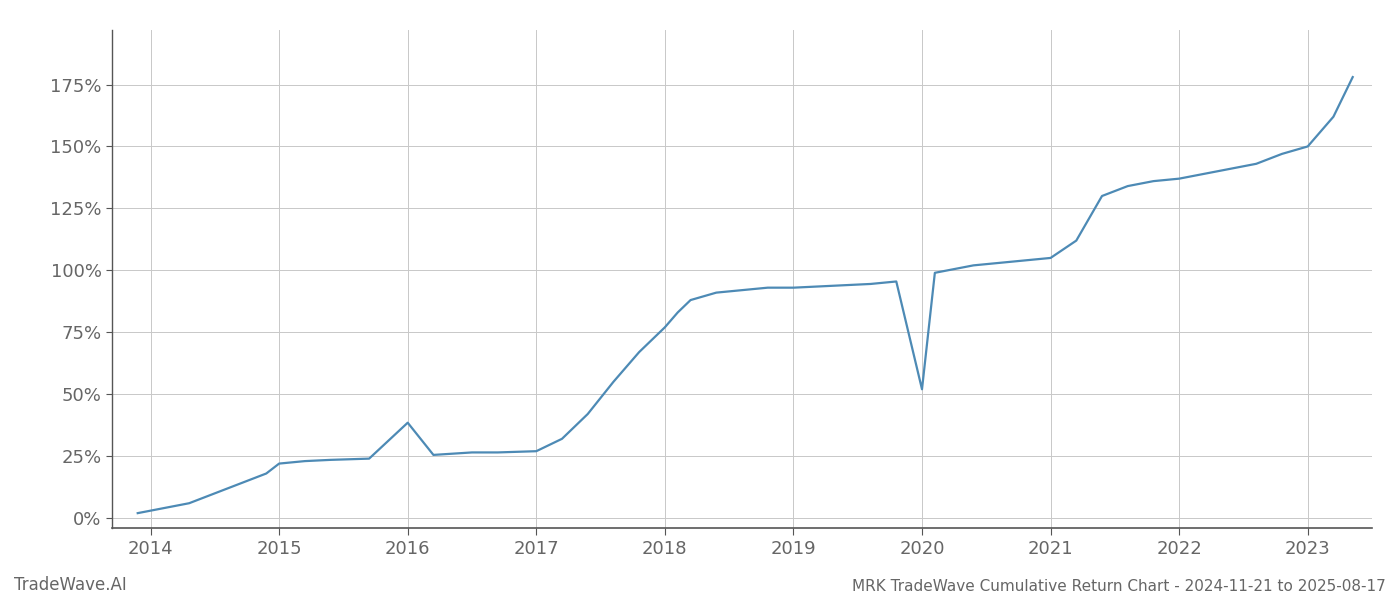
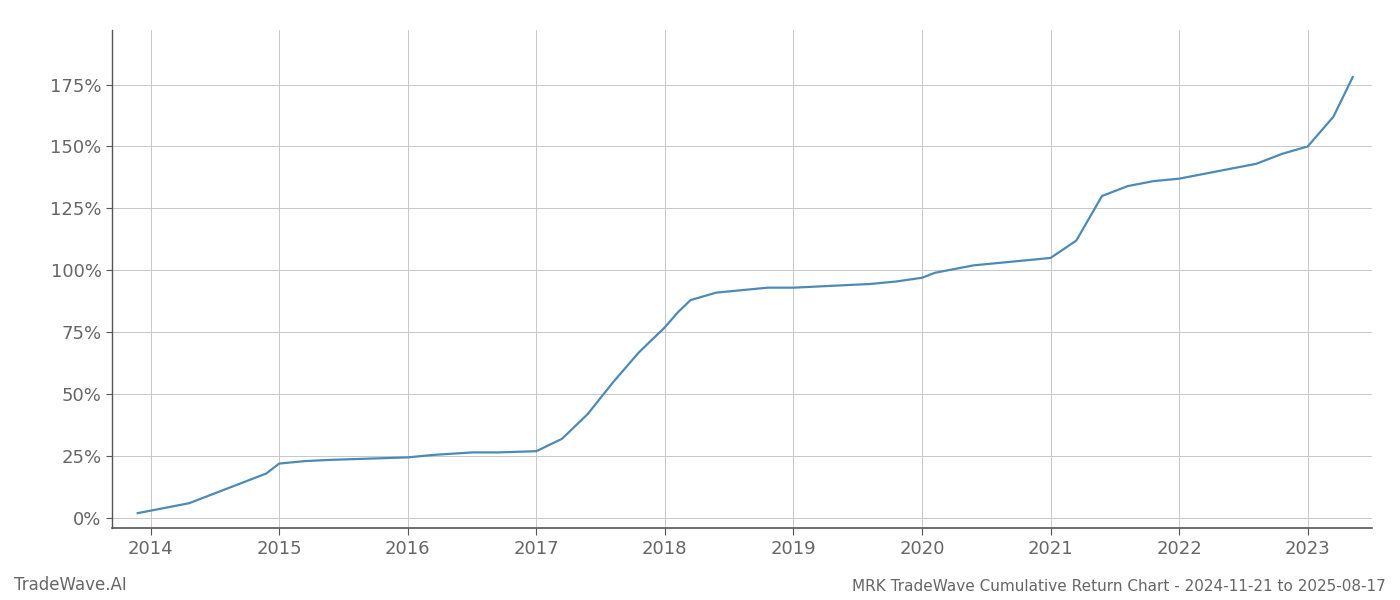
2016: 38.5% -> 24.5%
2020: 52.0% -> 97.0%
